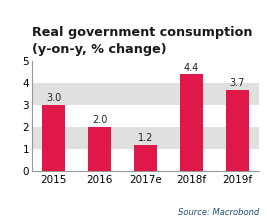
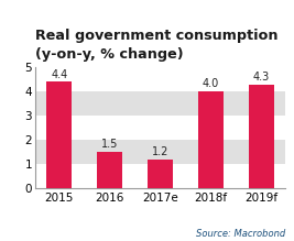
2015: 3.0 -> 4.4
2016: 2.0 -> 1.5
2018f: 4.4 -> 4.0
2019f: 3.7 -> 4.3
